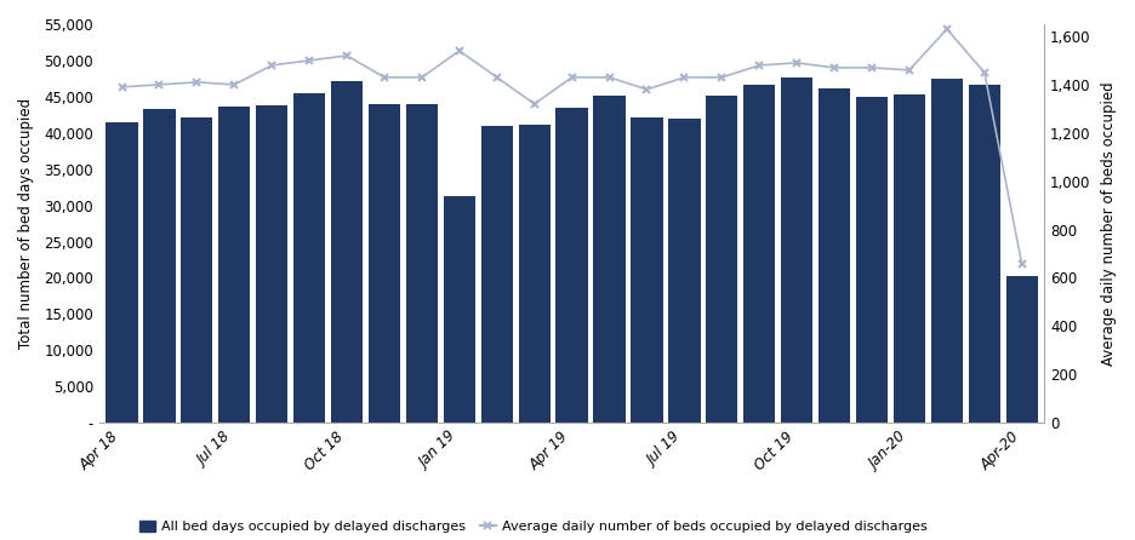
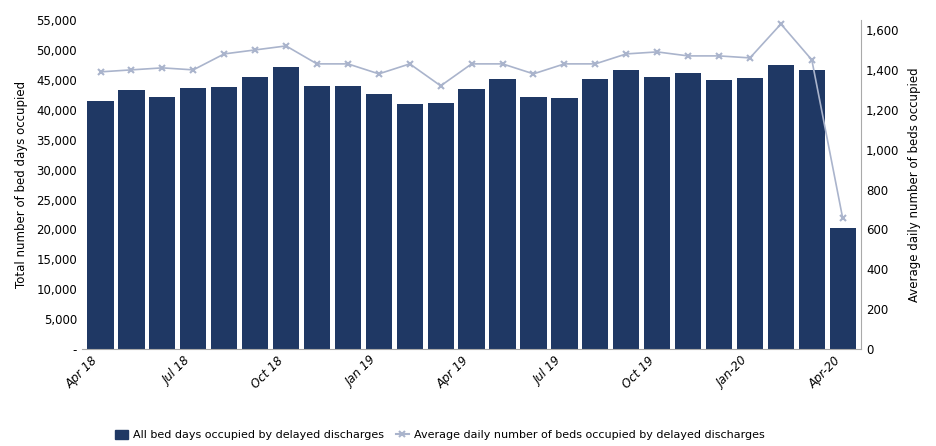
All bed days occupied by delayed discharges/Jan 19: 31,200 -> 42,700
Average daily number of beds occupied by delayed discharges/Jan 19: 1,540 -> 1,380
All bed days occupied by delayed discharges/Oct 19: 47,600 -> 45,500
